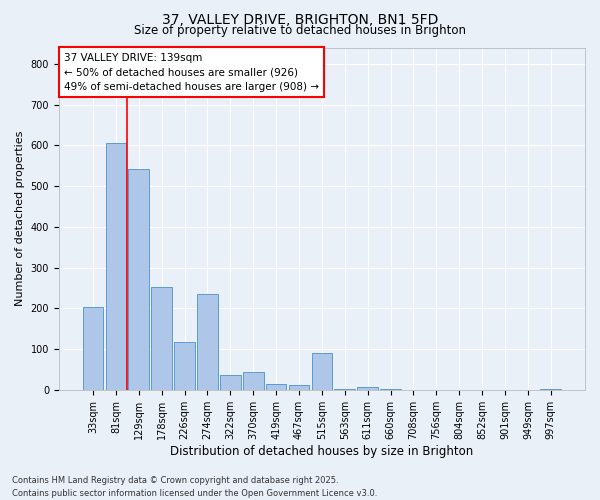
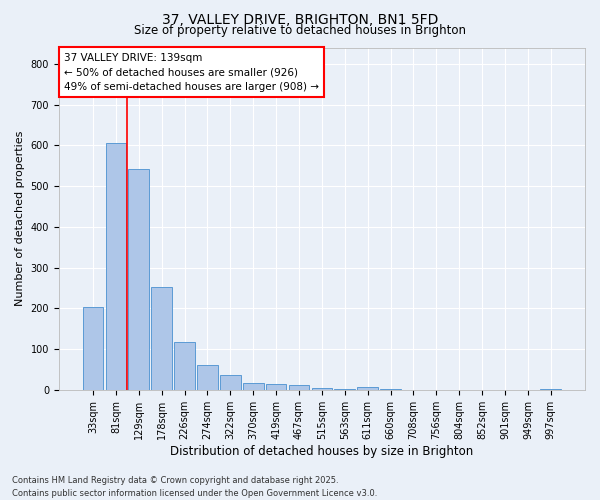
274sqm: 235 -> 60
370sqm: 45 -> 18
515sqm: 90 -> 5
